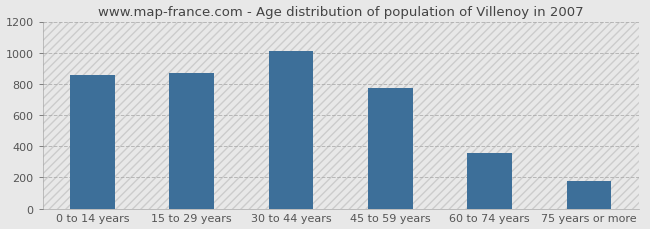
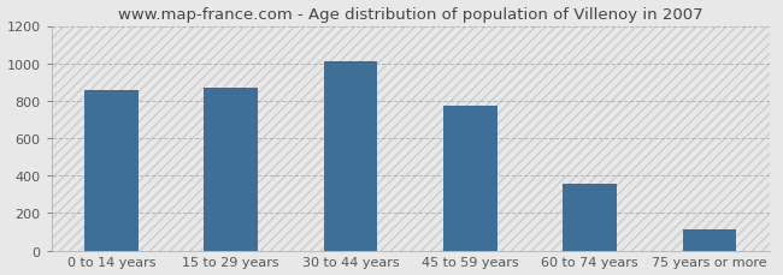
75 years or more: 180 -> 110
